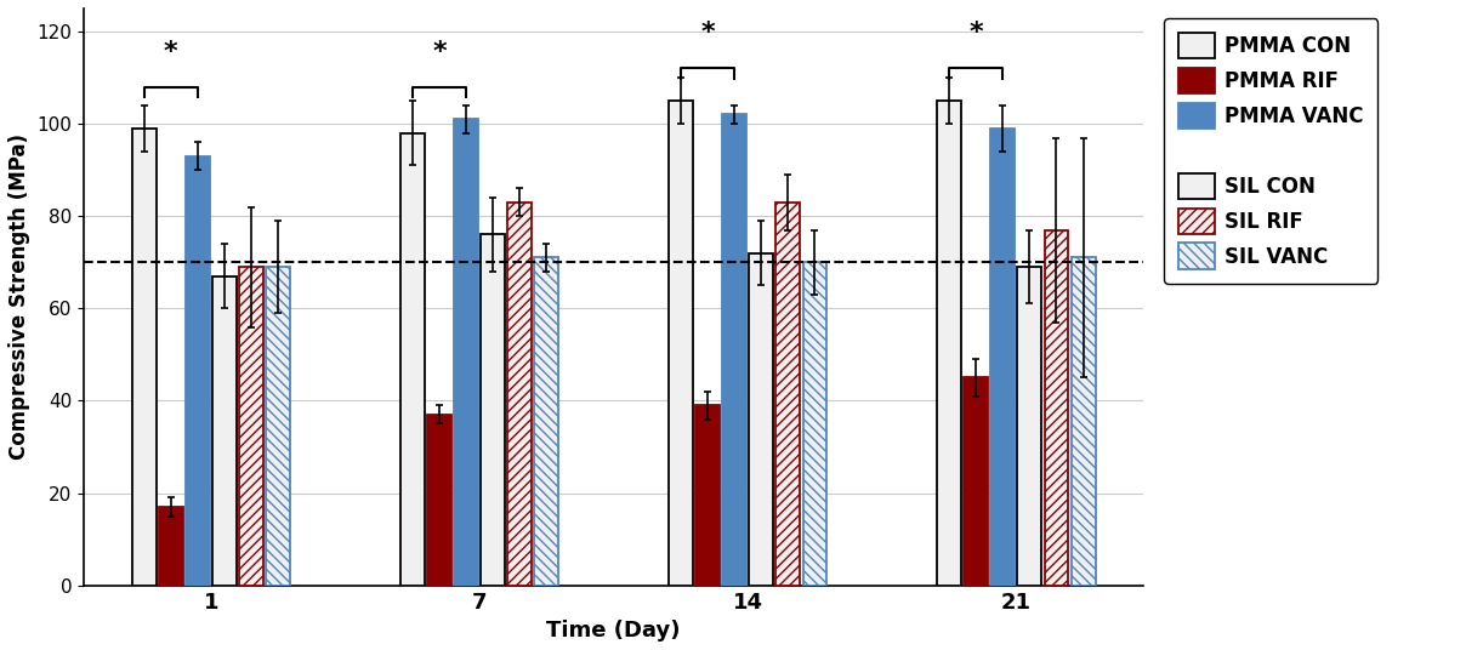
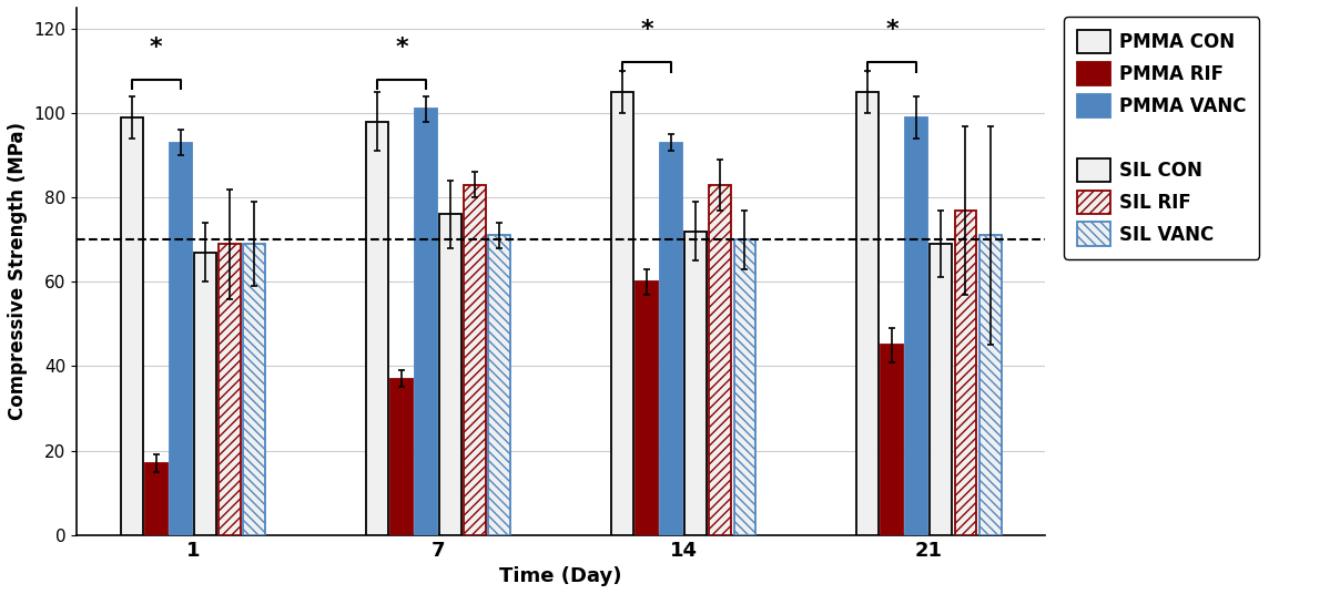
PMMA RIF/14: 39 -> 60
PMMA VANC/14: 102 -> 93
